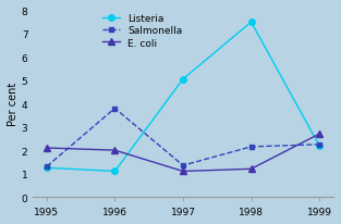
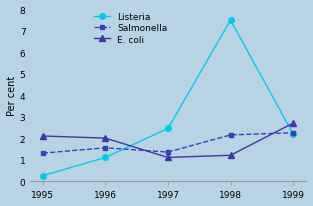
Listeria/1995: 1.25 -> 0.25
Salmonella/1996: 3.80 -> 1.55
Listeria/1997: 5.05 -> 2.45
